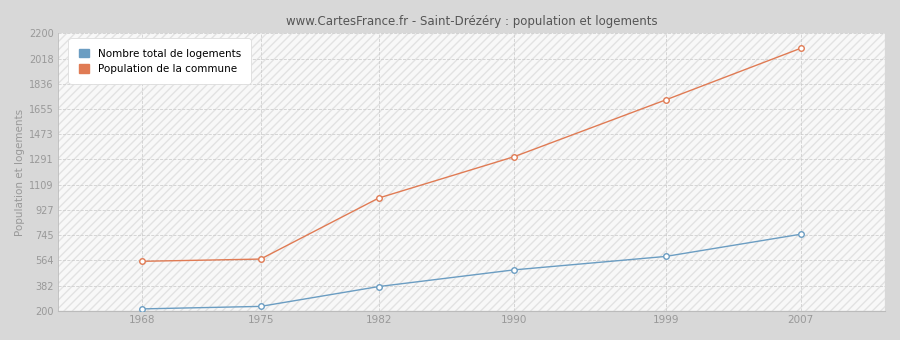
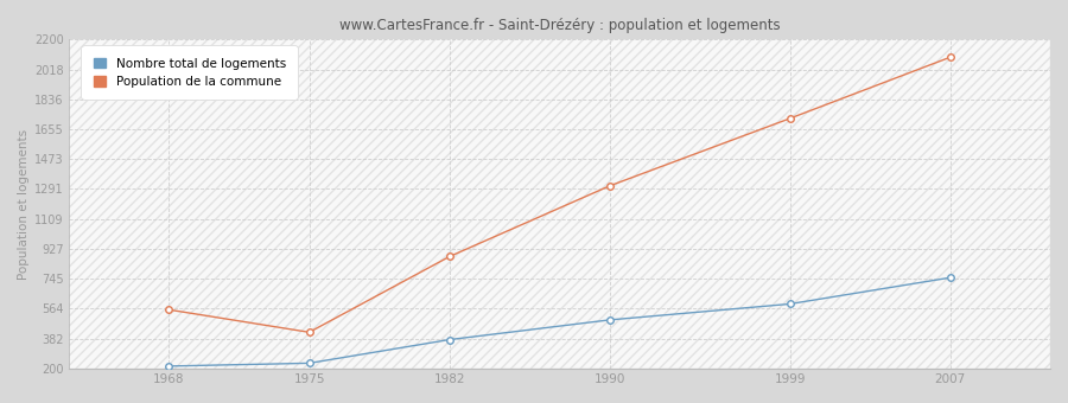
Population de la commune/1975: 570 -> 420
Population de la commune/1982: 1010 -> 880
